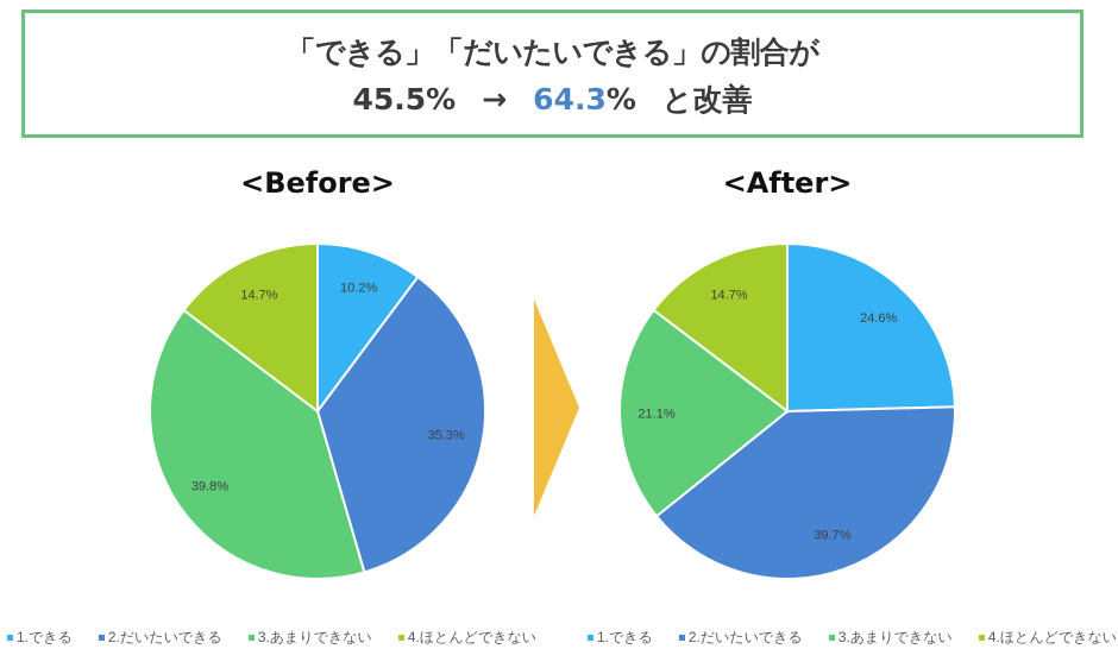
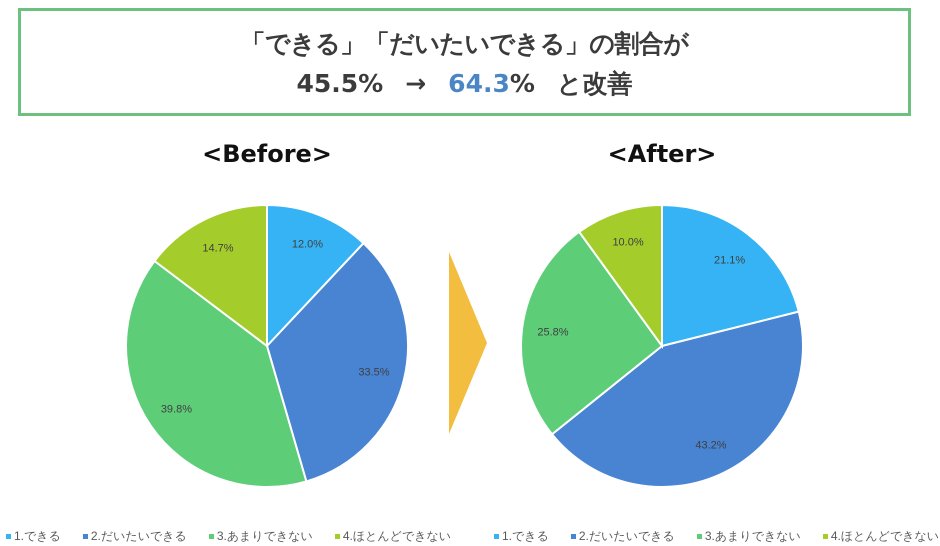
<Before>/1.できる: 10.2% -> 12.0%
<Before>/2.だいたいできる: 35.3% -> 33.5%
<After>/1.できる: 24.6% -> 21.1%
<After>/2.だいたいできる: 39.7% -> 43.2%
<After>/3.あまりできない: 21.1% -> 25.8%
<After>/4.ほとんどできない: 14.7% -> 10.0%
